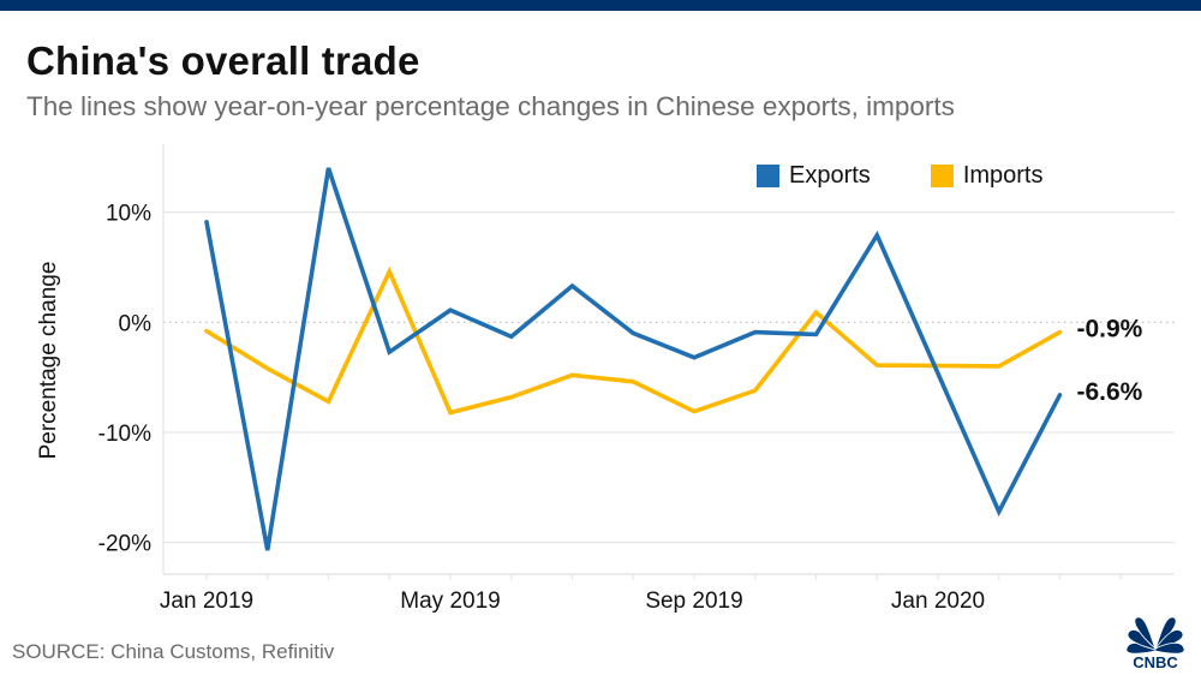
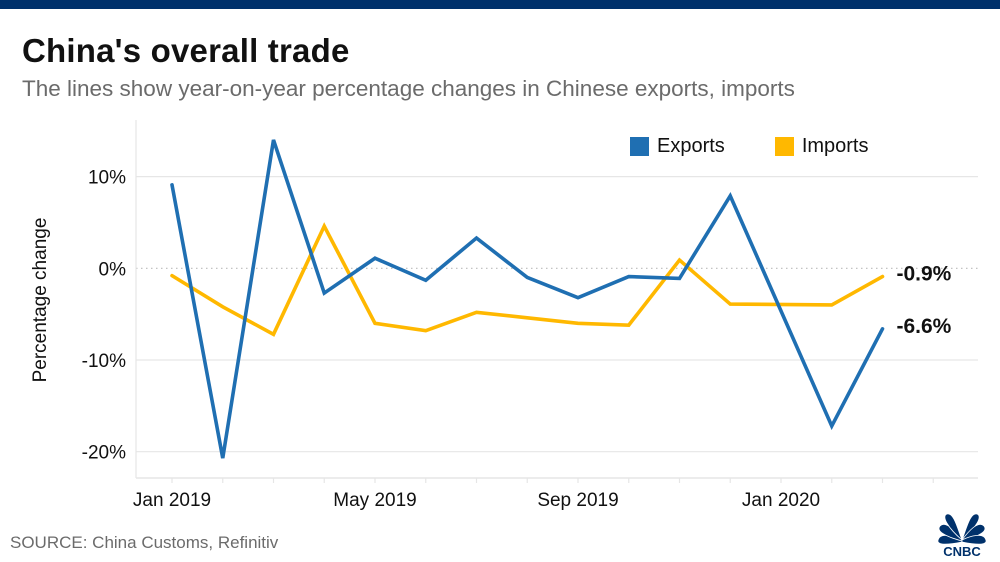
Imports/May 2019: -8% -> -6%
Imports/Sep 2019: -8% -> -6%
